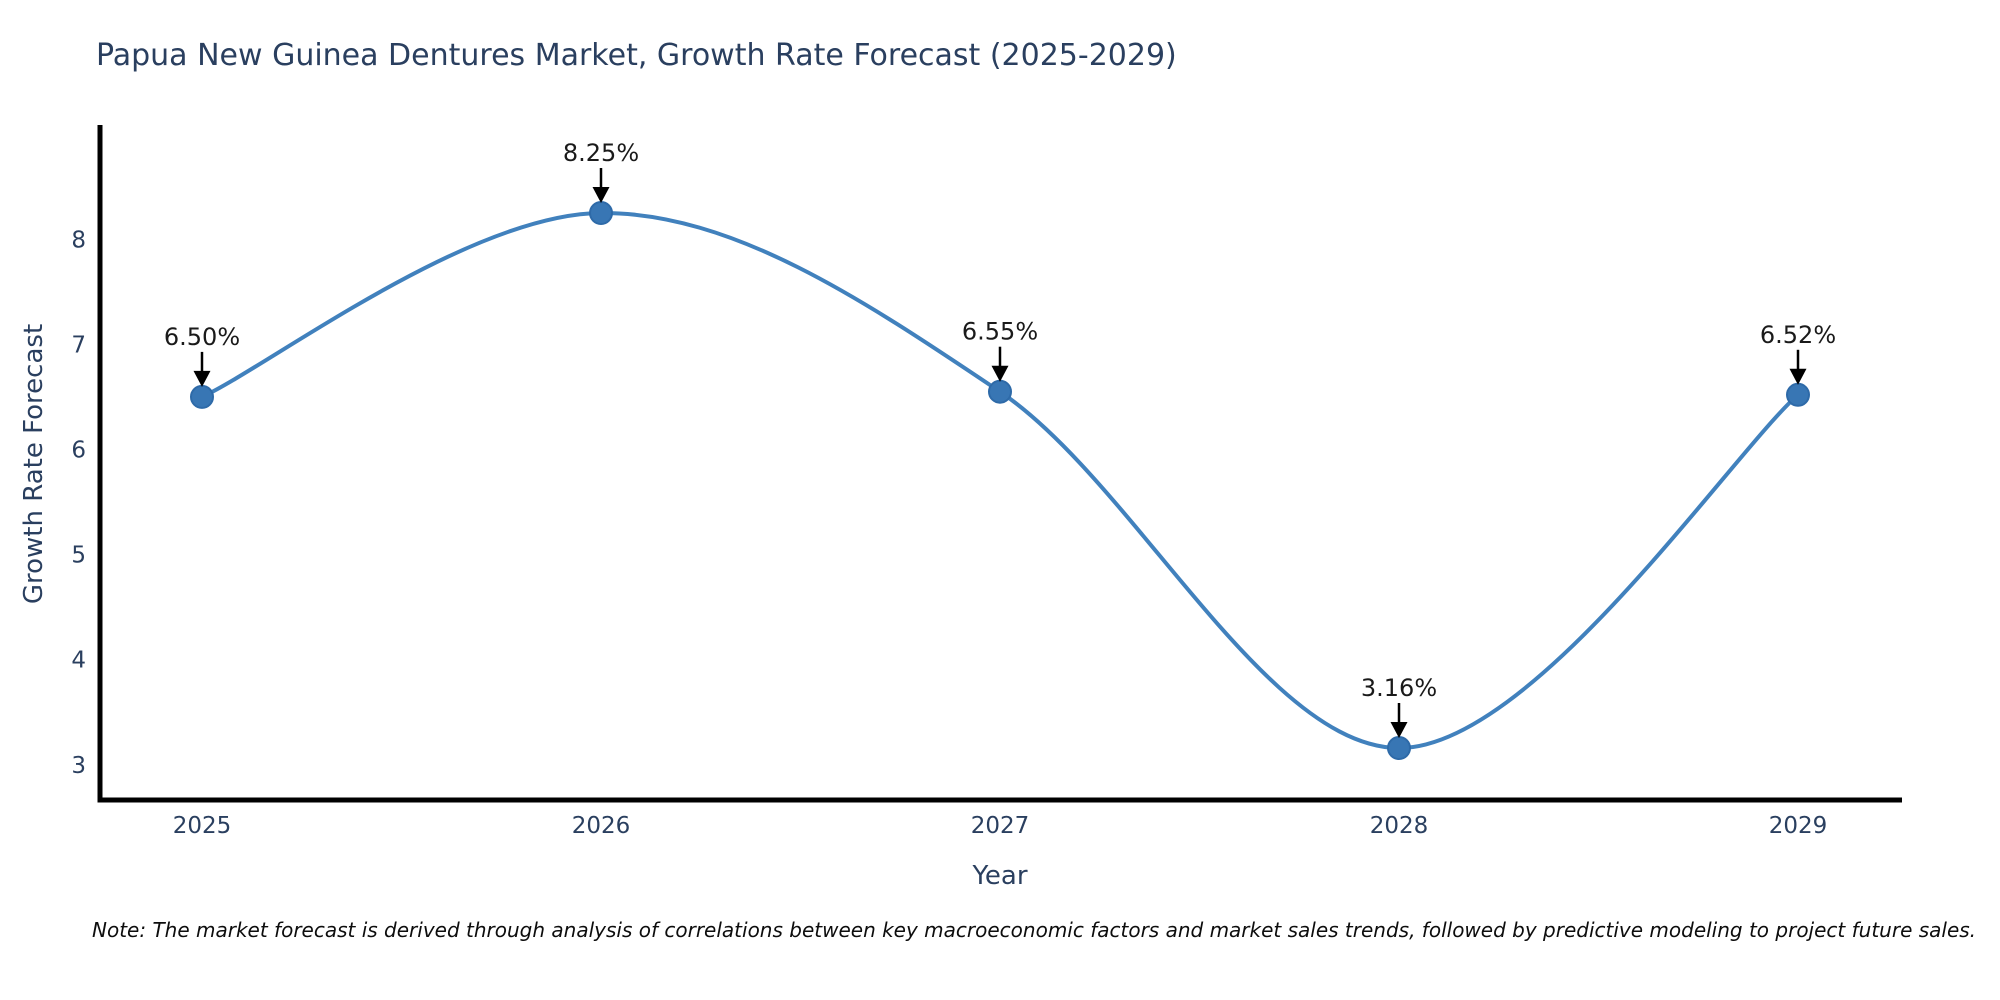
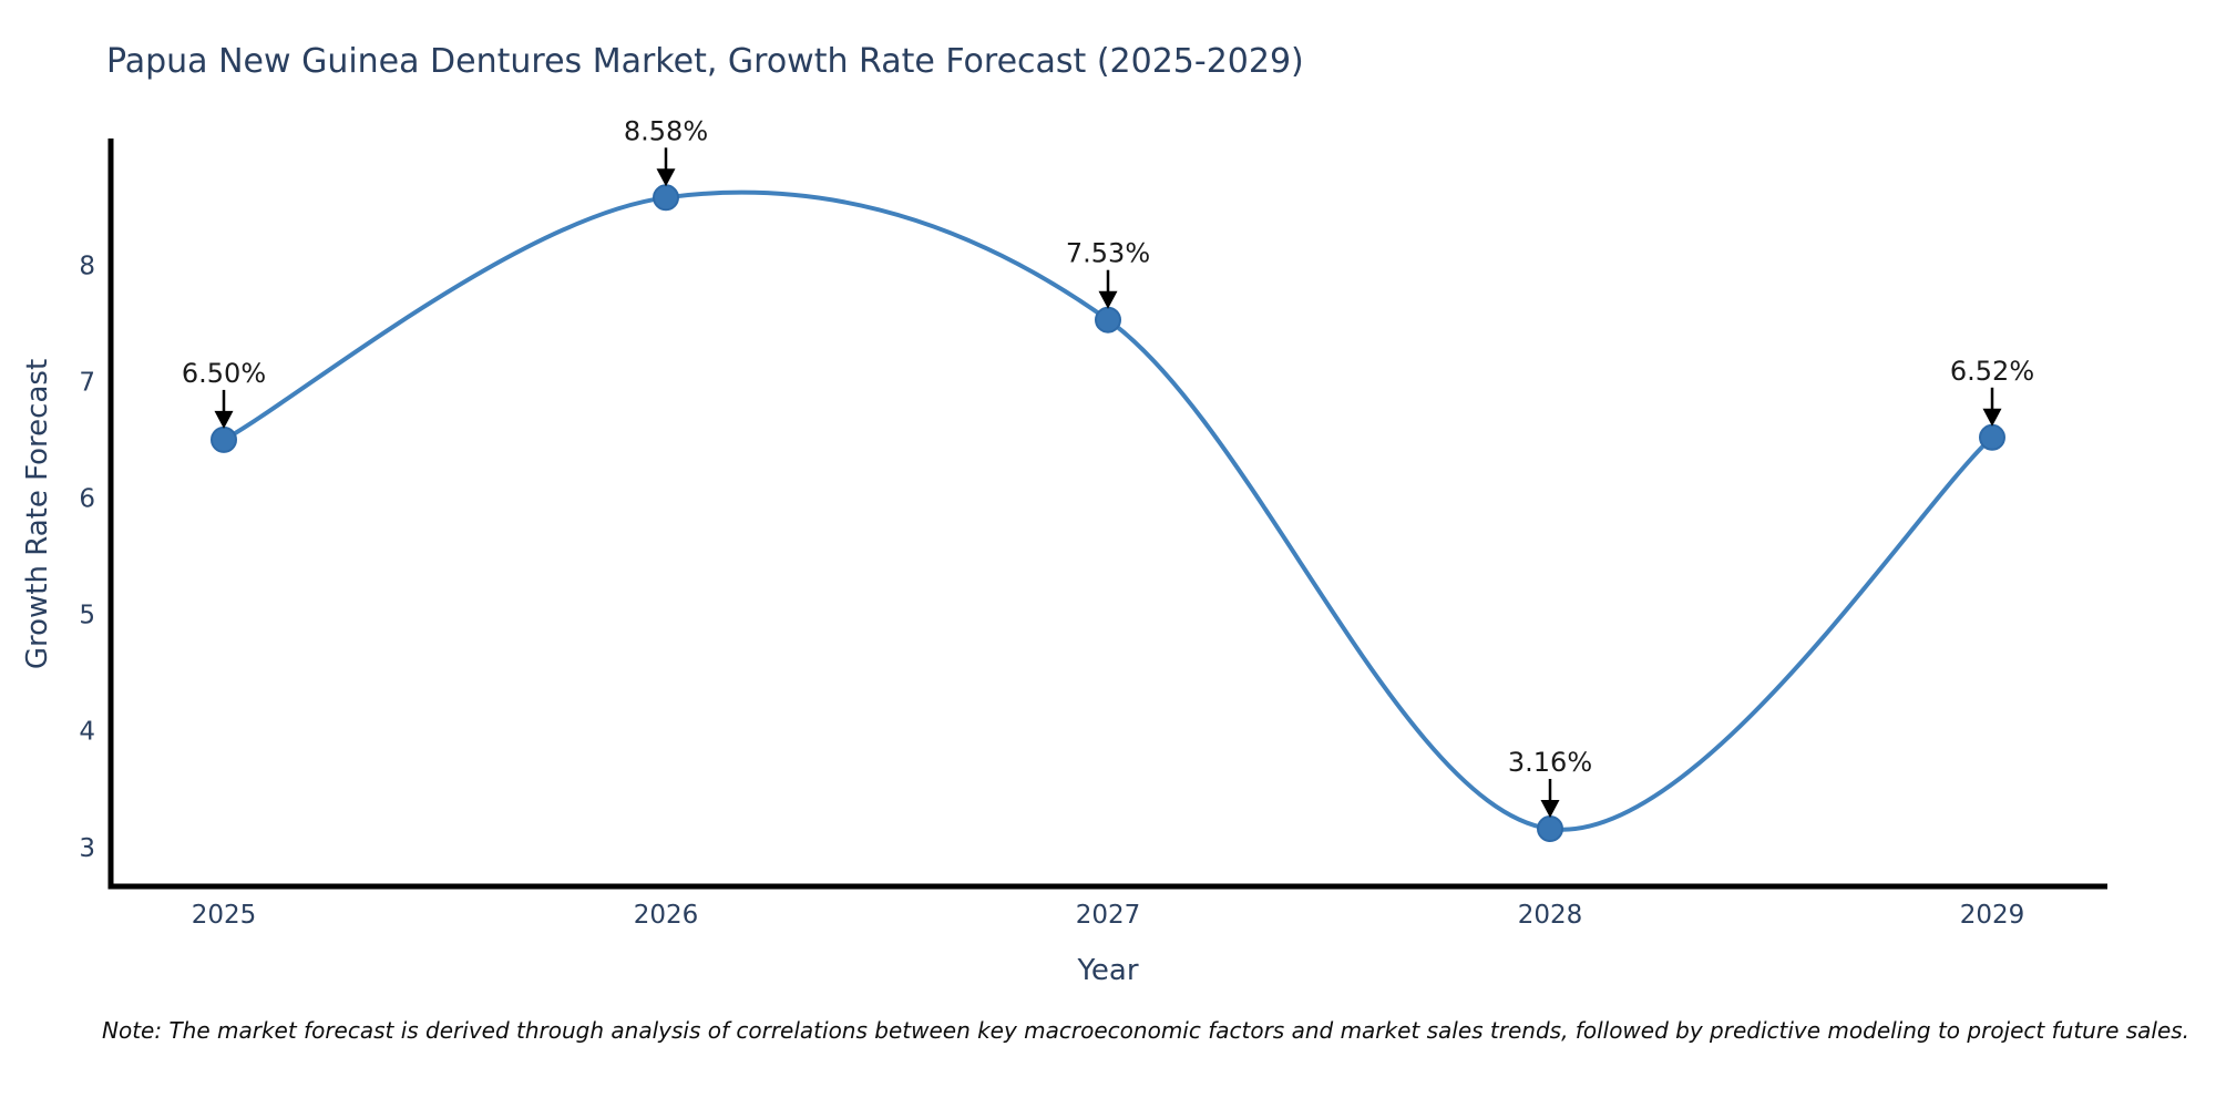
2026: 8.25% -> 8.58%
2027: 6.55% -> 7.53%
